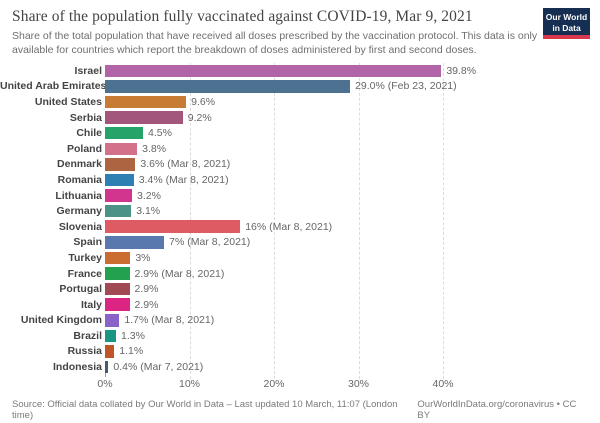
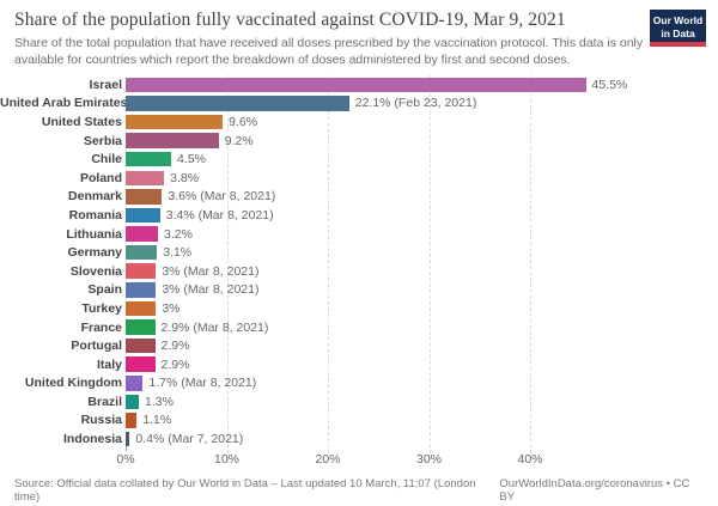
Israel: 39.8% -> 45.5%
United Arab Emirates: 29.0% -> 22.1%
Slovenia: 16% -> 3%
Spain: 7% -> 3%
